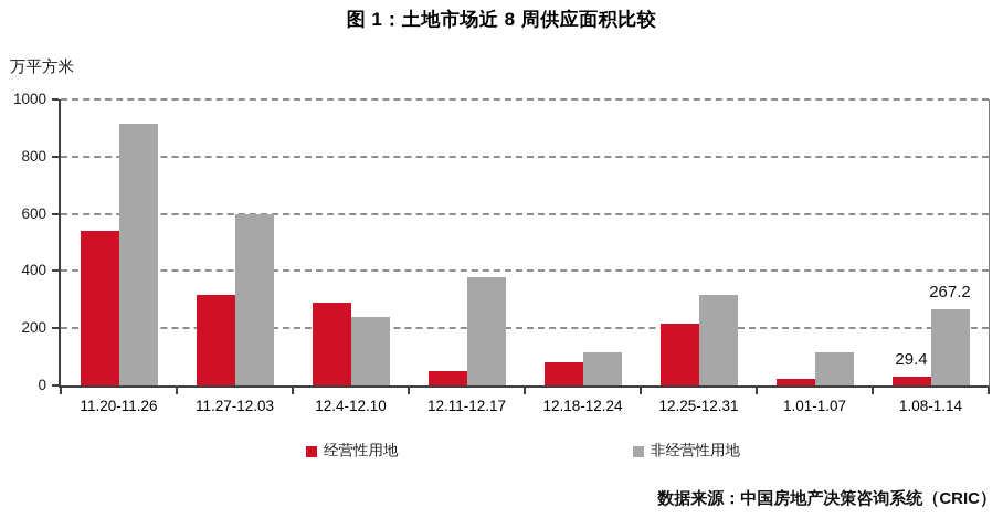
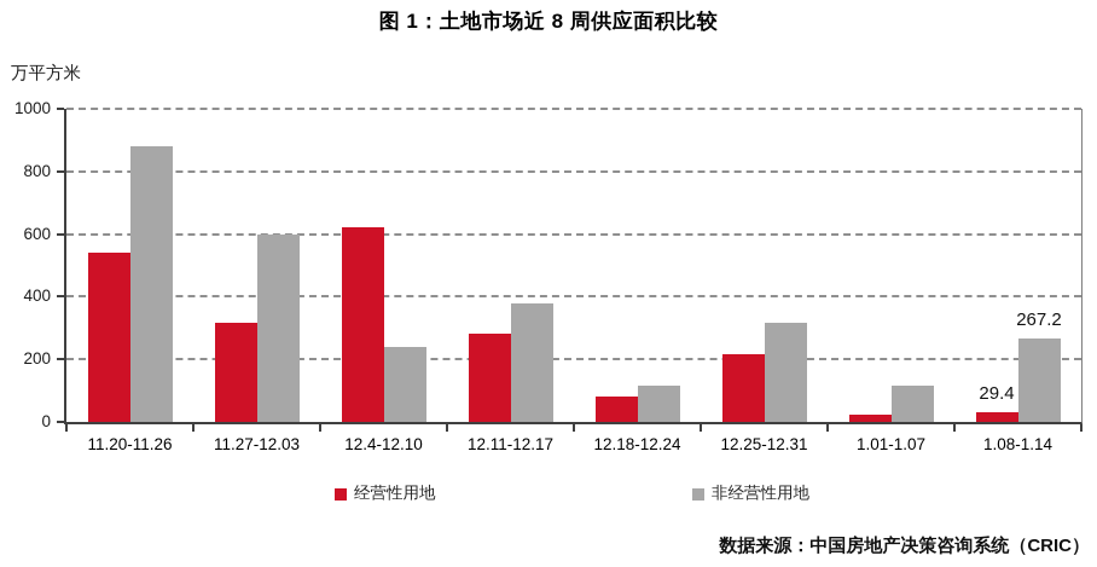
非经营性用地/11.20-11.26: 920 -> 880
经营性用地/12.4-12.10: 290 -> 620
经营性用地/12.11-12.17: 50 -> 280
